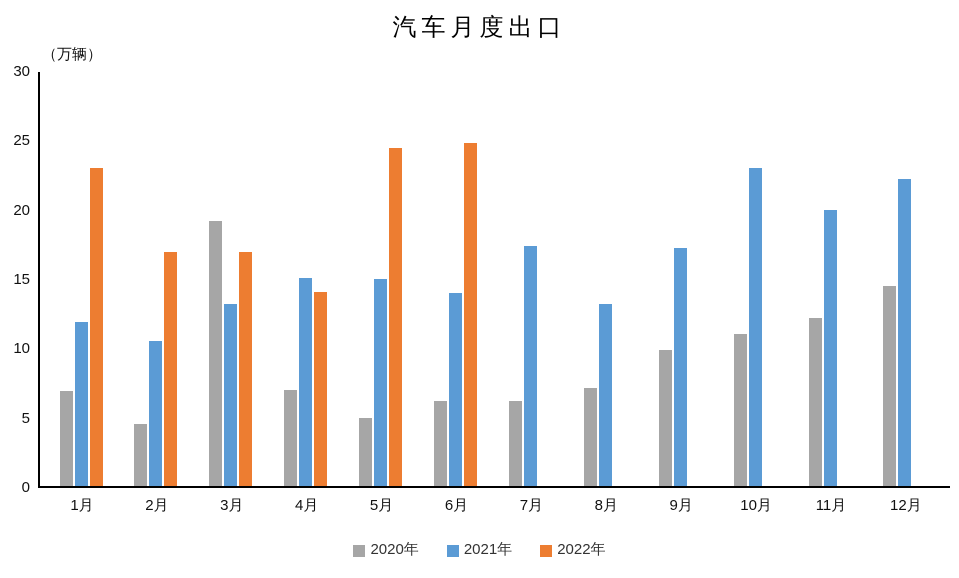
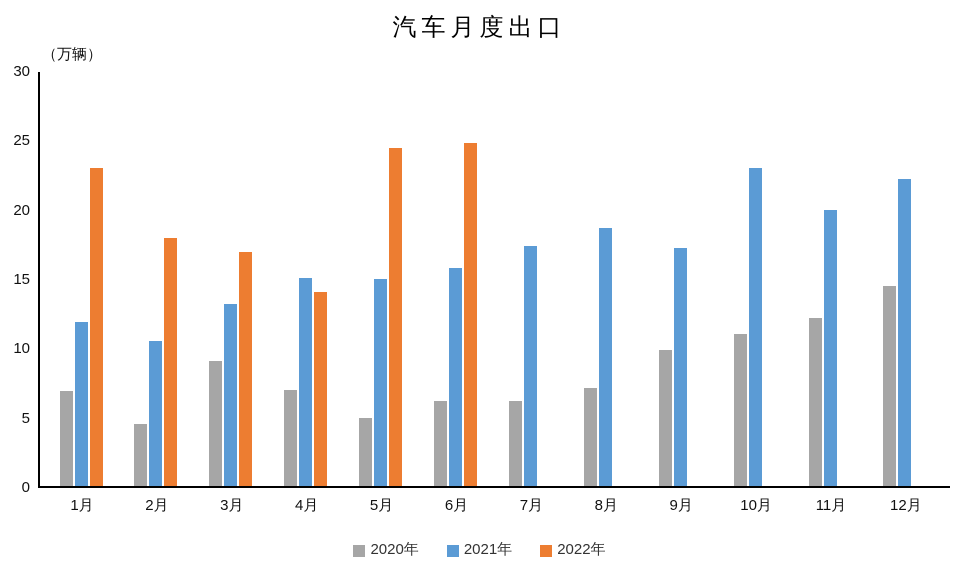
2022年/2月: 17.0 -> 18.0
2020年/3月: 19.2 -> 9.1
2021年/6月: 14.0 -> 15.8
2021年/8月: 13.2 -> 18.7
